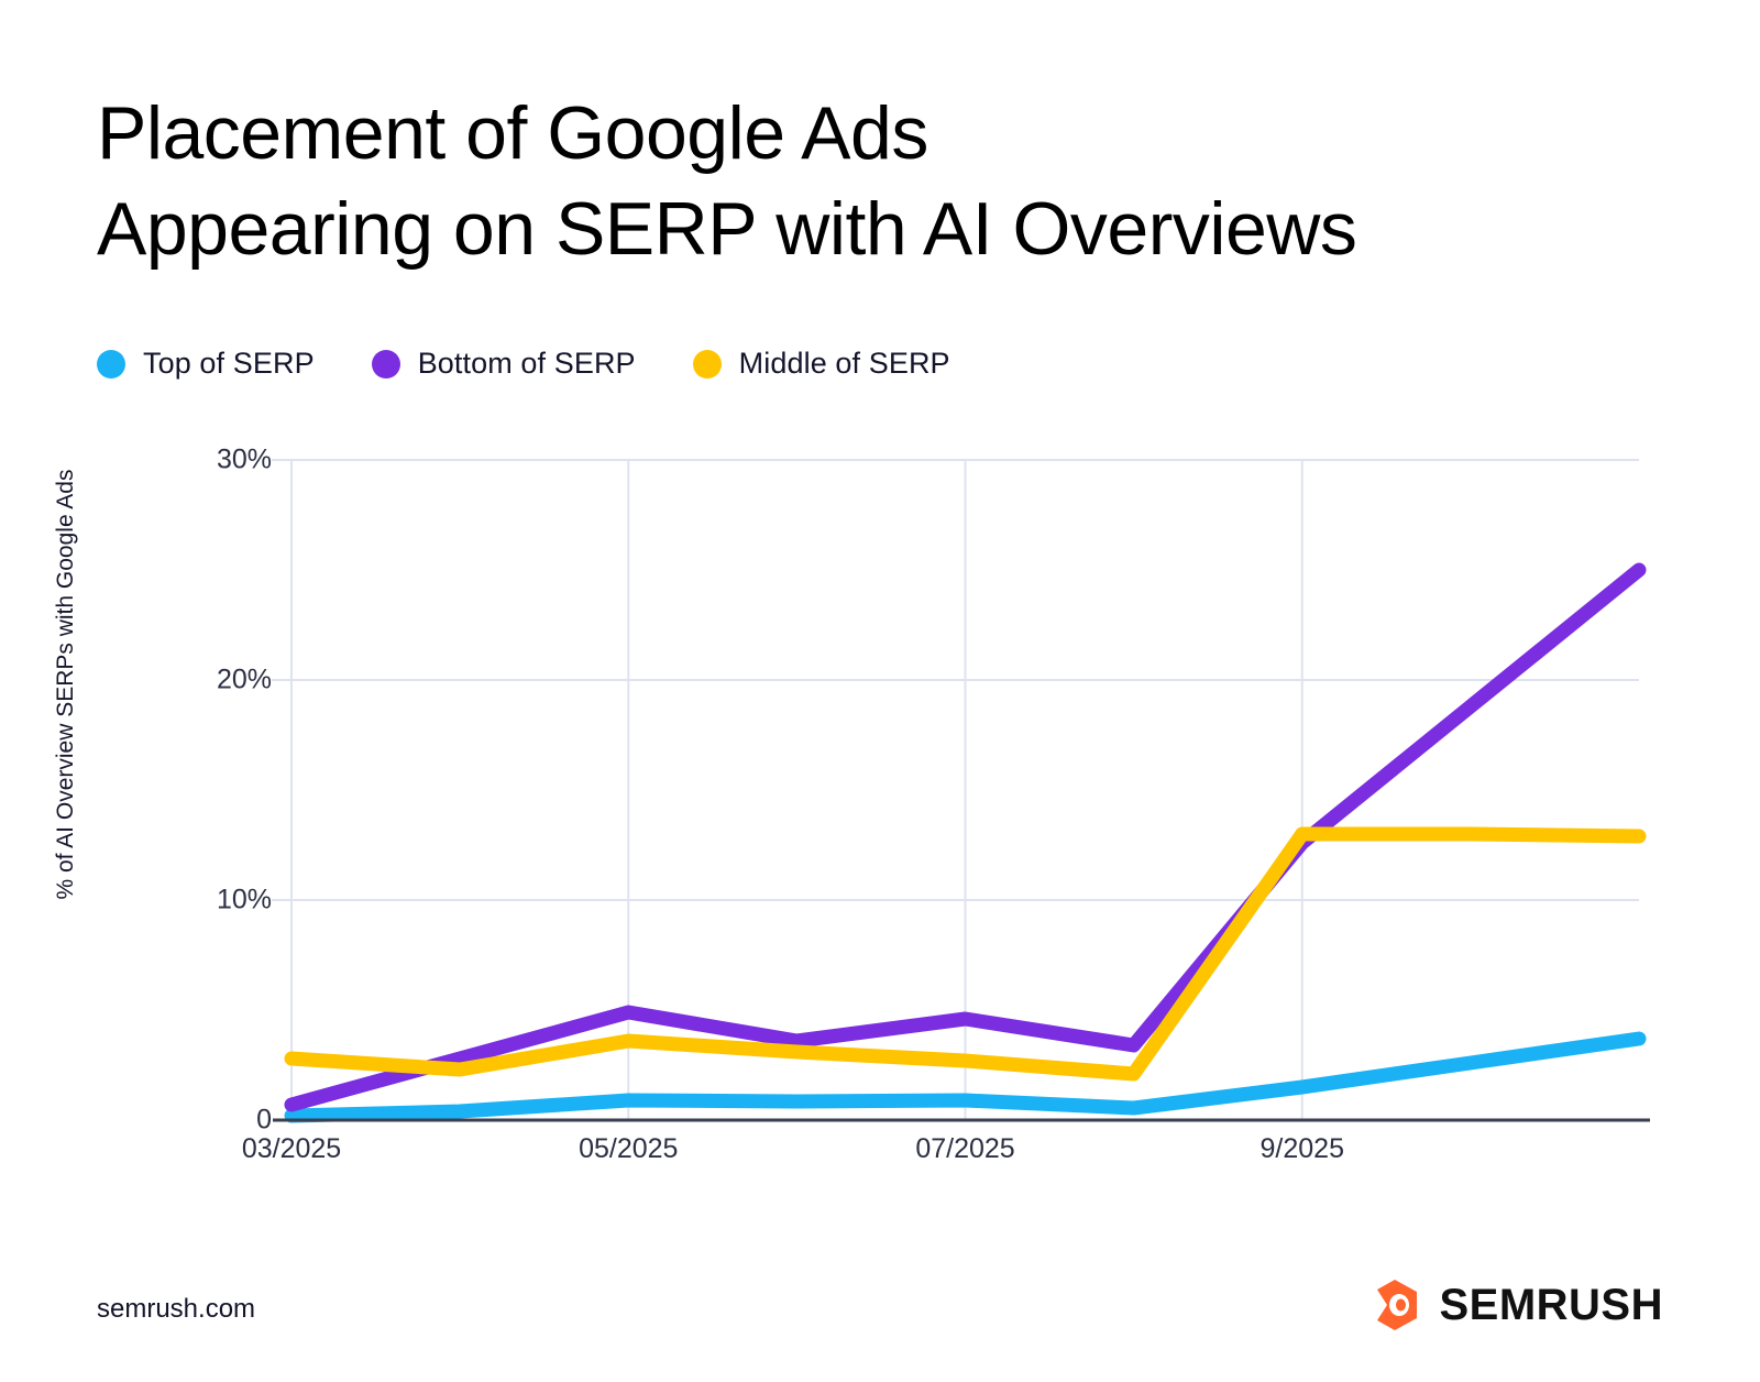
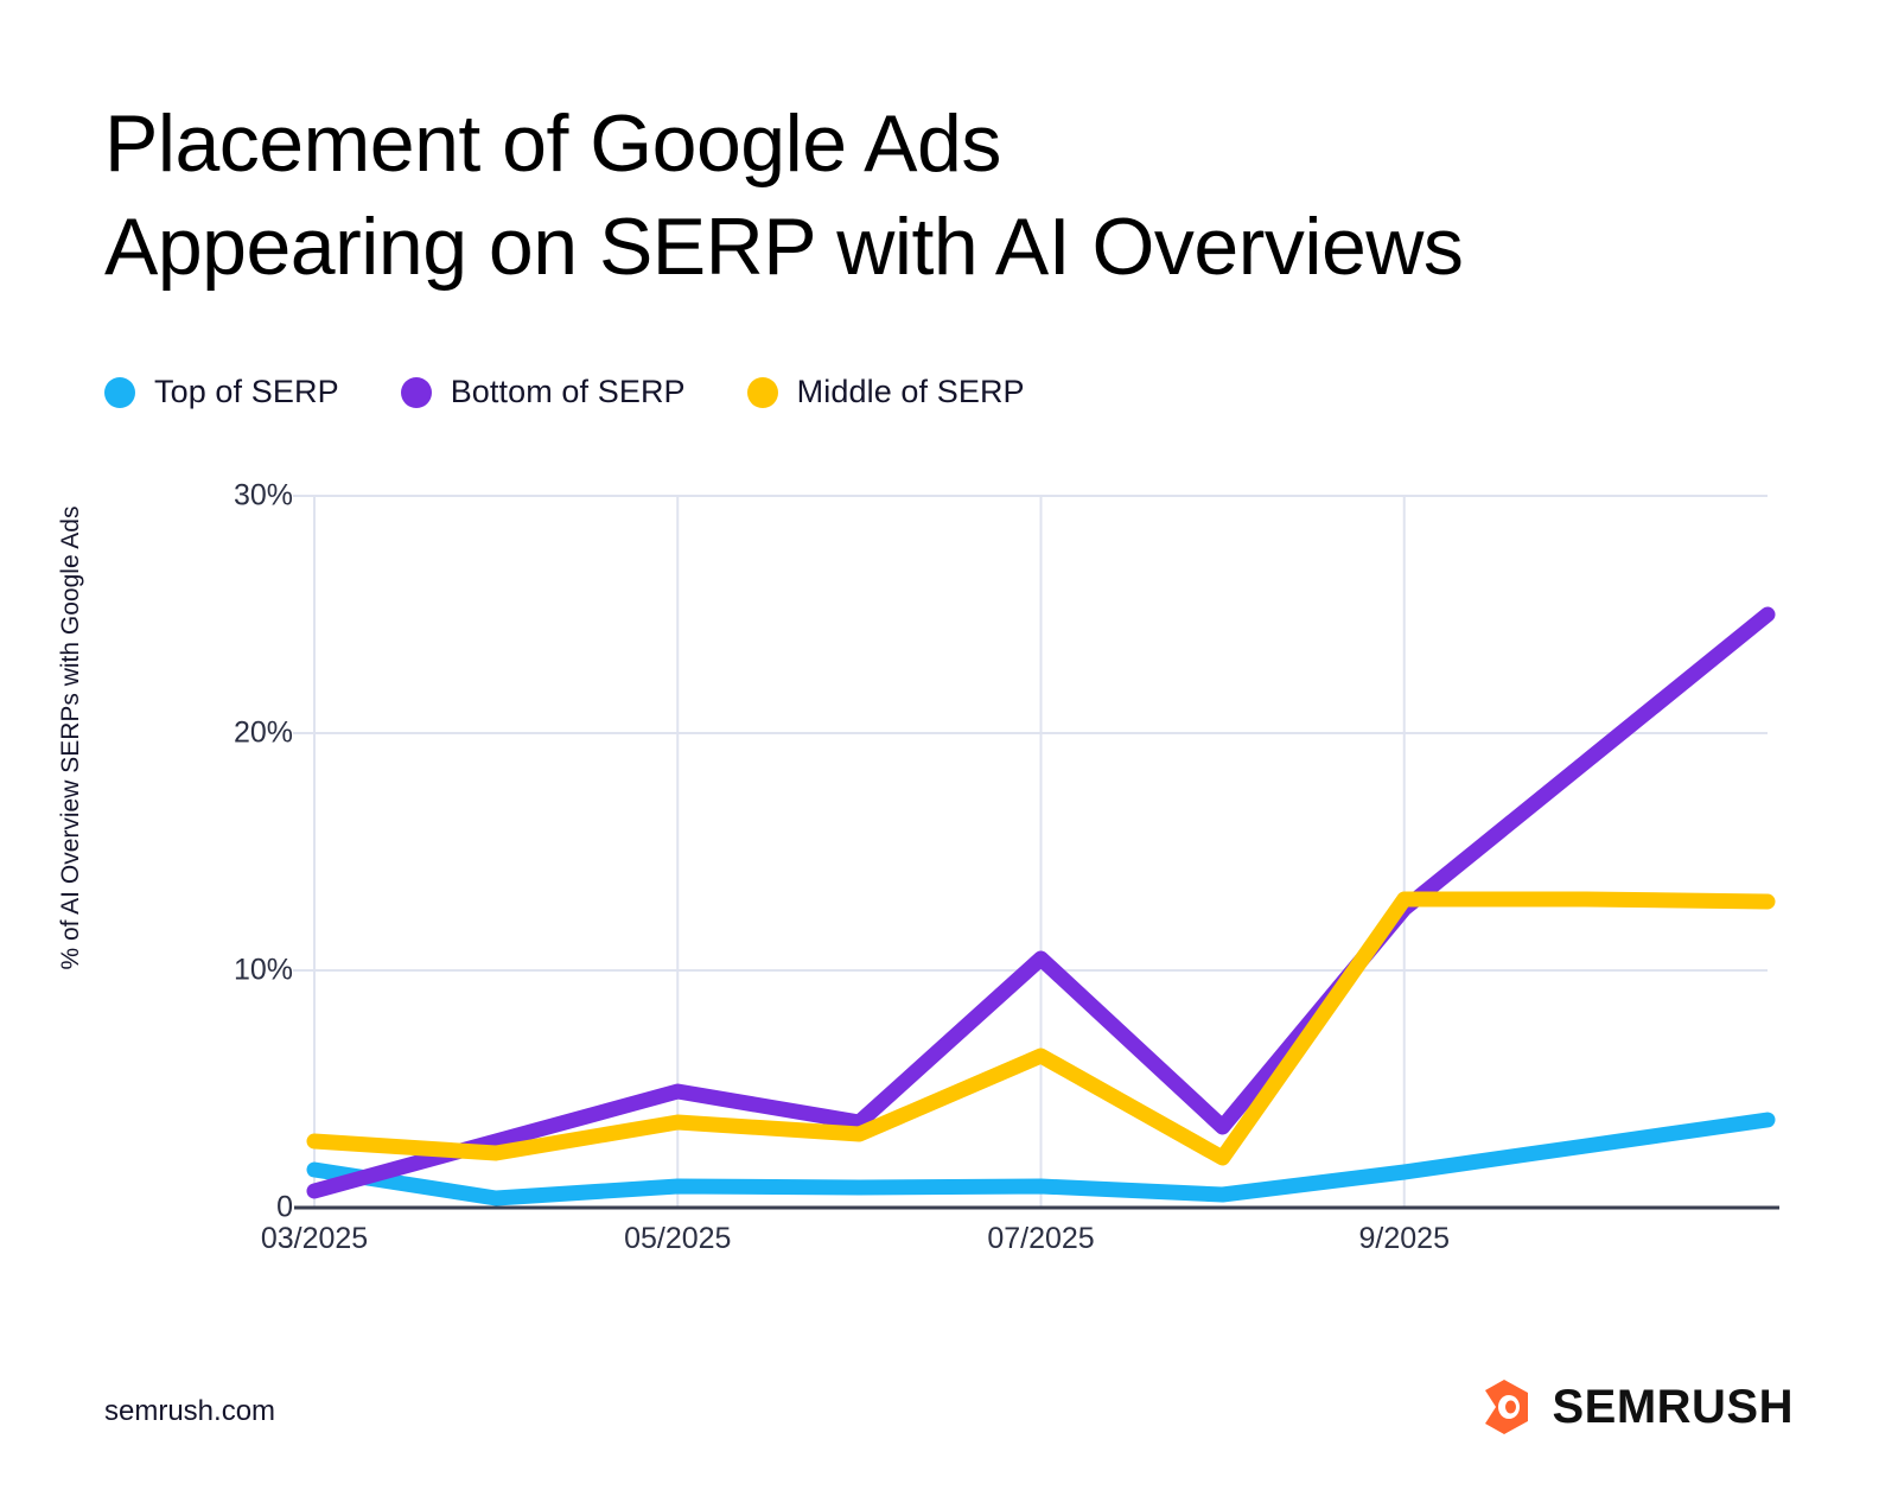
Top of SERP/03/2025: 0.2% -> 1.6%
Bottom of SERP/07/2025: 4.6% -> 10.5%
Middle of SERP/07/2025: 2.7% -> 6.4%
